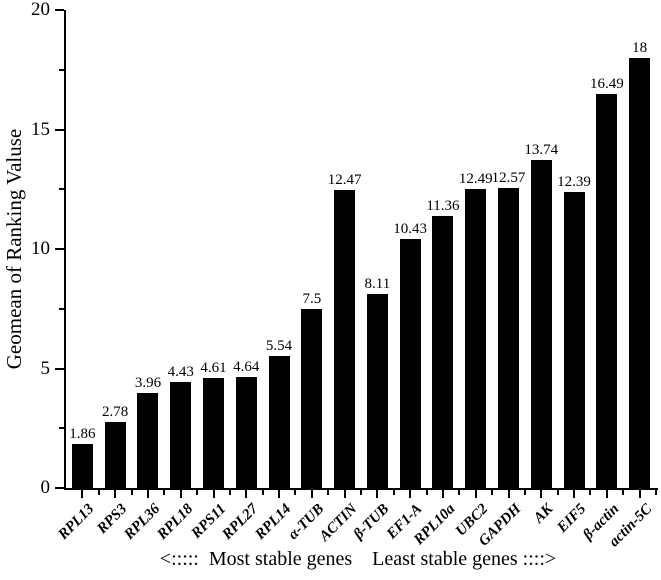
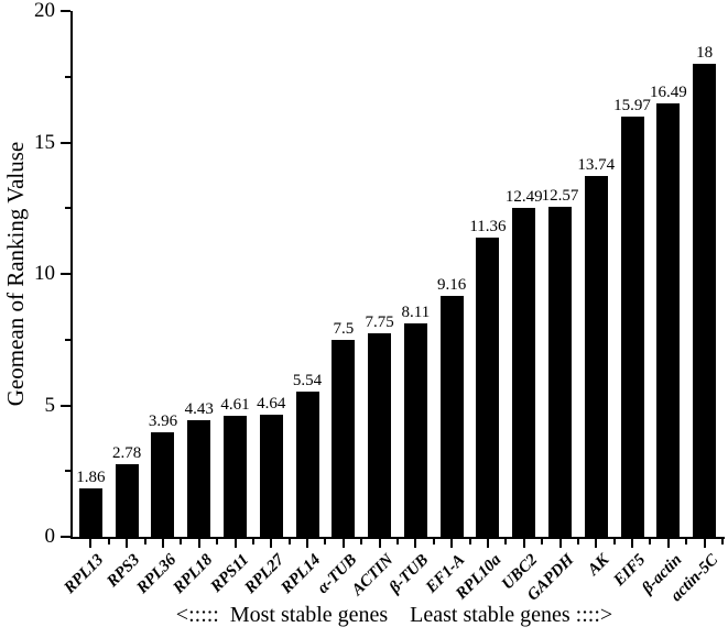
ACTIN: 12.47 -> 7.75
EF1-A: 10.43 -> 9.16
EIF5: 12.39 -> 15.97
